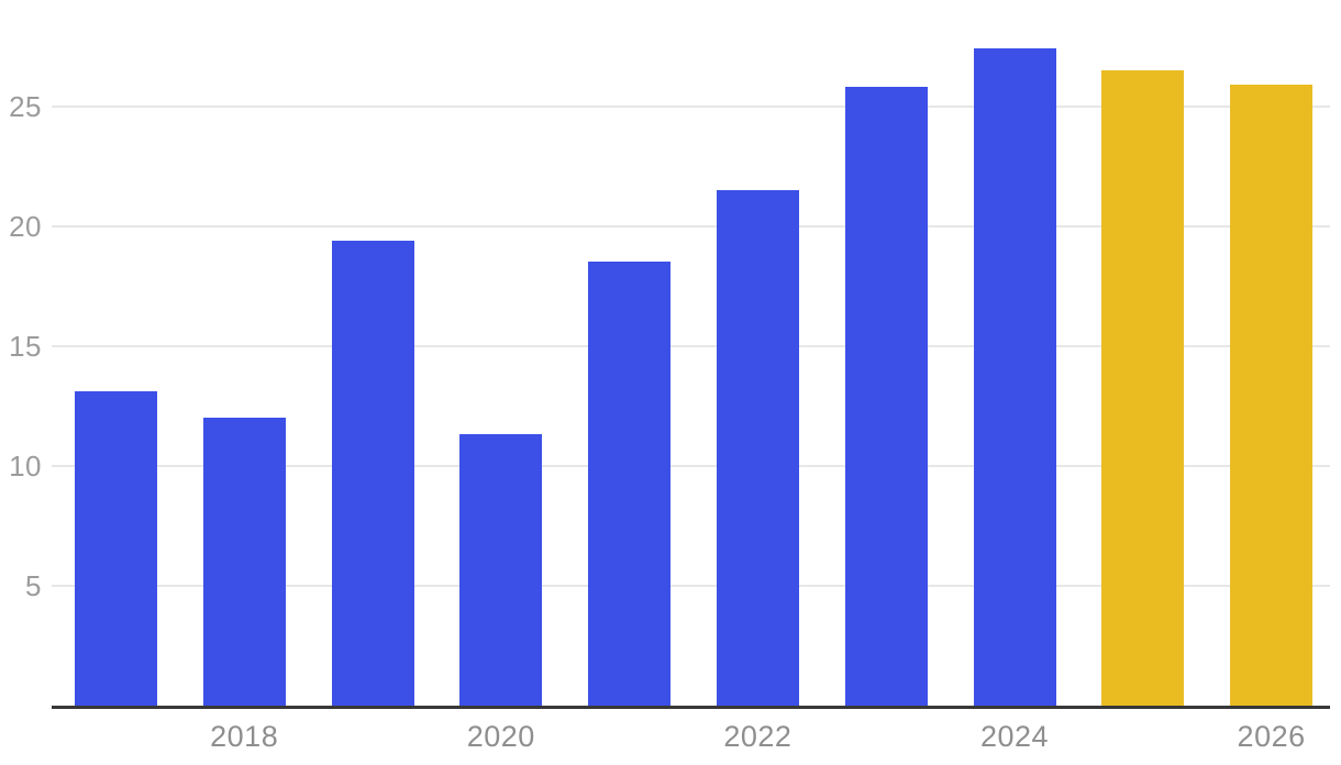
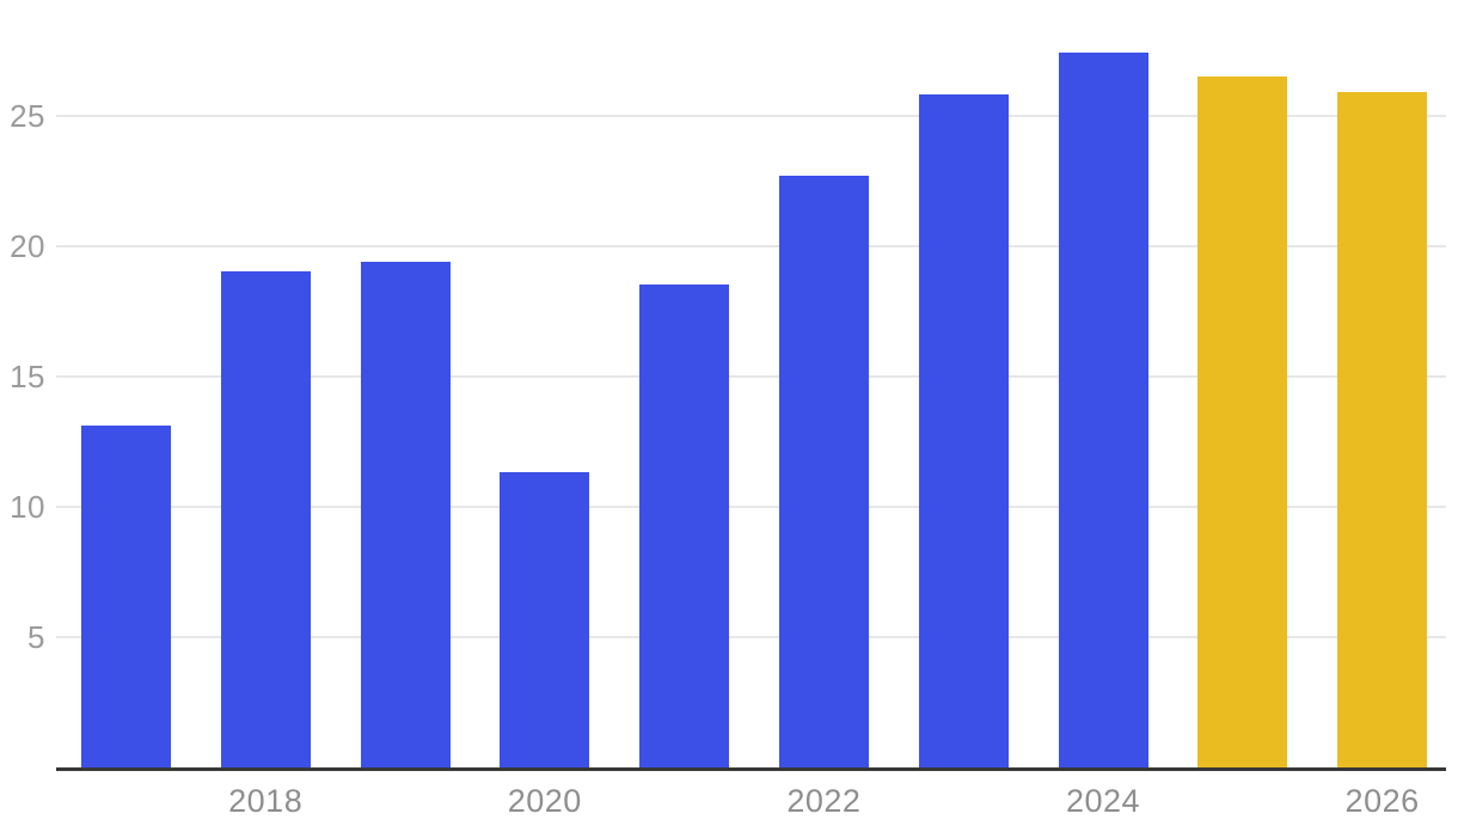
2018: 12.0 -> 19.0
2022: 21.5 -> 22.7
